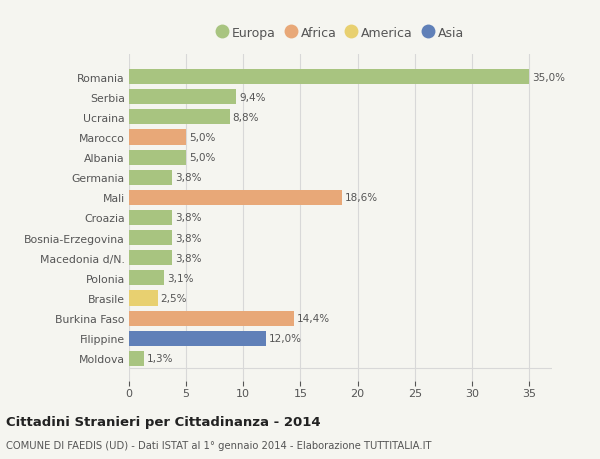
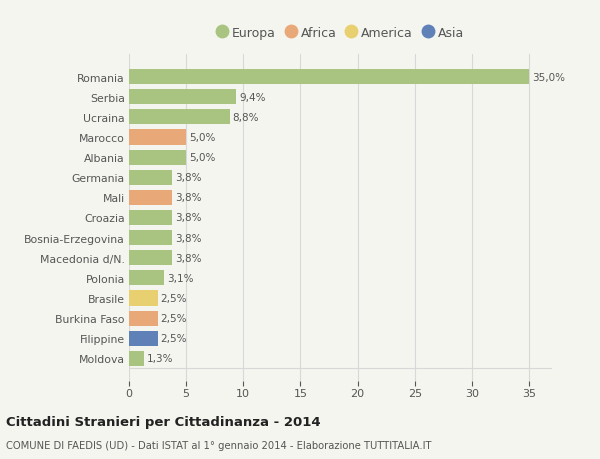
Mali: 18,6% -> 3,8%
Burkina Faso: 14,4% -> 2,5%
Filippine: 12,0% -> 2,5%
